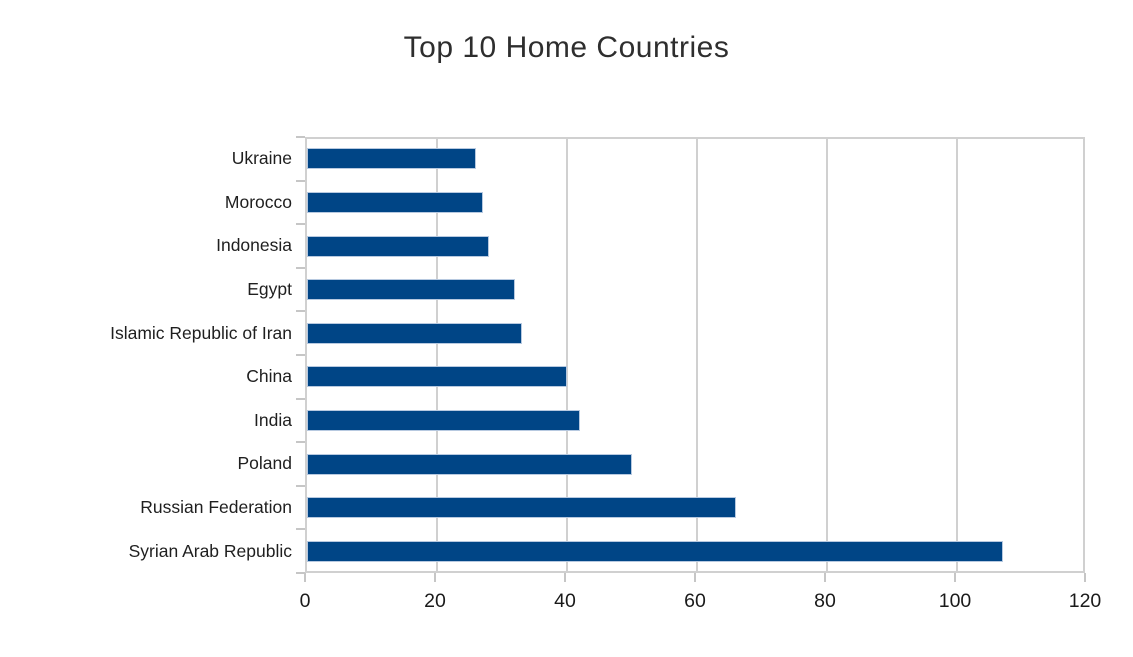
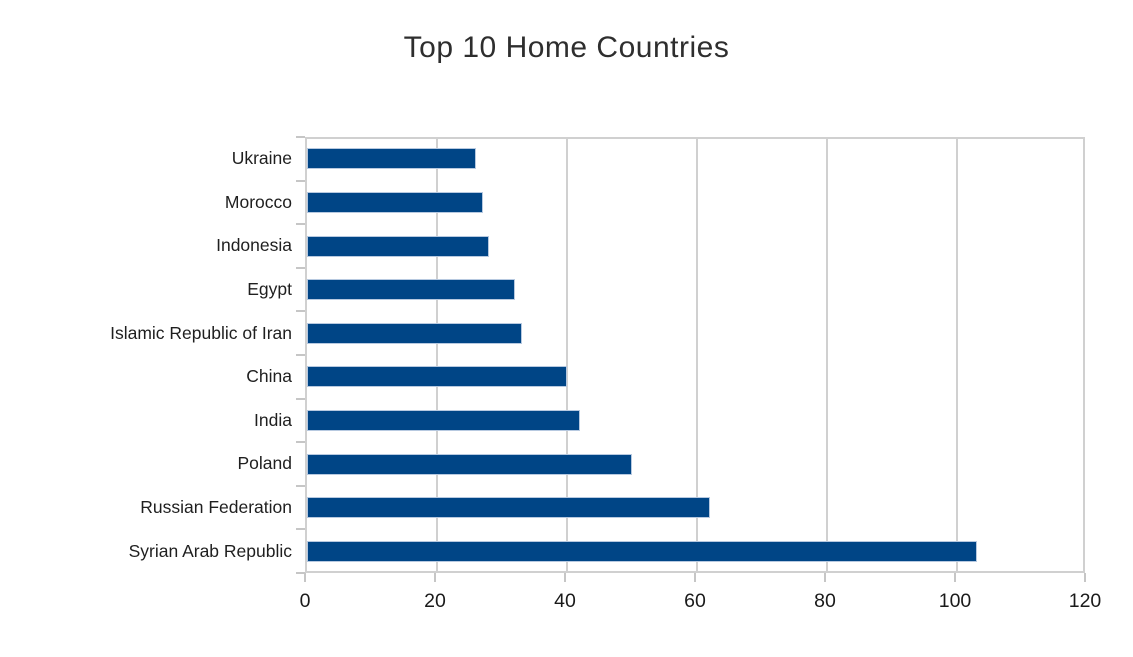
Russian Federation: 66 -> 62
Syrian Arab Republic: 107 -> 103
